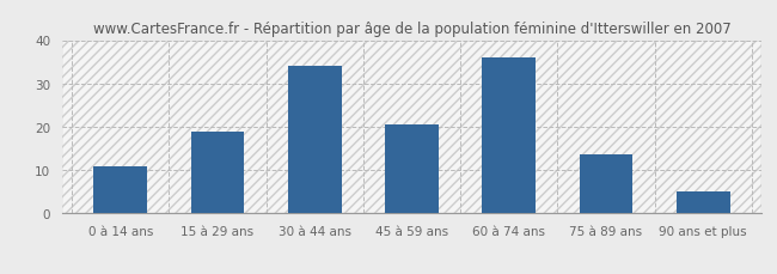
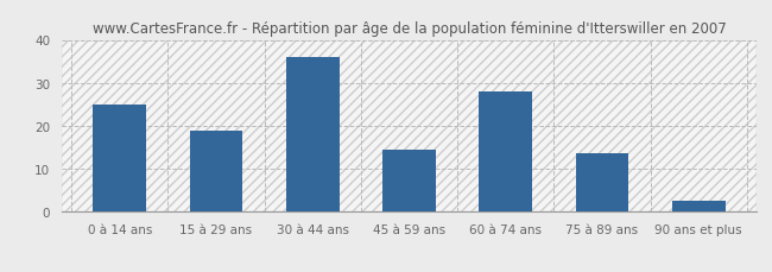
0 à 14 ans: 11.0 -> 25.0
30 à 44 ans: 34.0 -> 36.0
45 à 59 ans: 20.5 -> 14.5
60 à 74 ans: 36.0 -> 28.0
90 ans et plus: 5.0 -> 2.5
